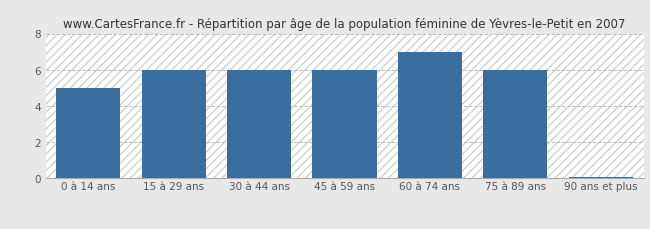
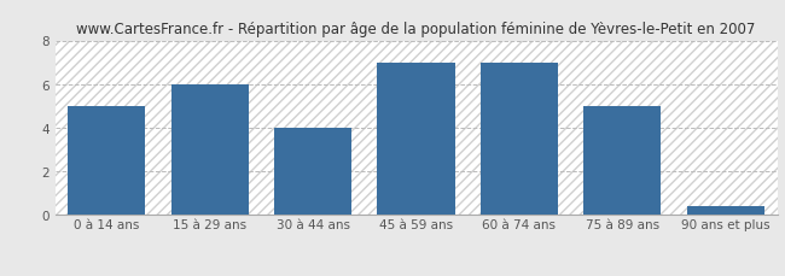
30 à 44 ans: 6.0 -> 4.0
45 à 59 ans: 6.0 -> 7.0
75 à 89 ans: 6.0 -> 5.0
90 ans et plus: 0.1 -> 0.4
